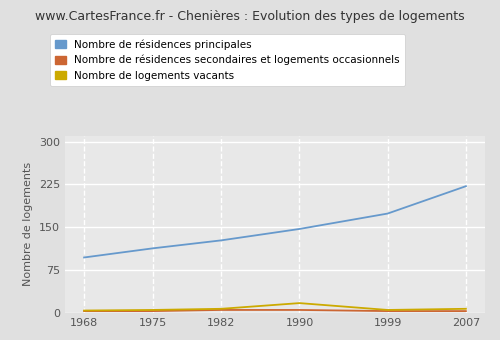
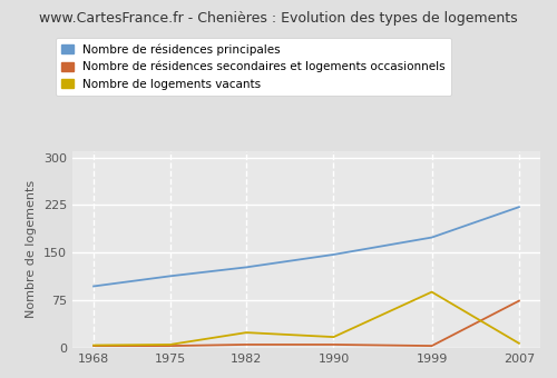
Nombre de logements vacants/1982: 7 -> 24
Nombre de logements vacants/1999: 5 -> 88
Nombre de résidences secondaires et logements occasionnels/2007: 3 -> 74
